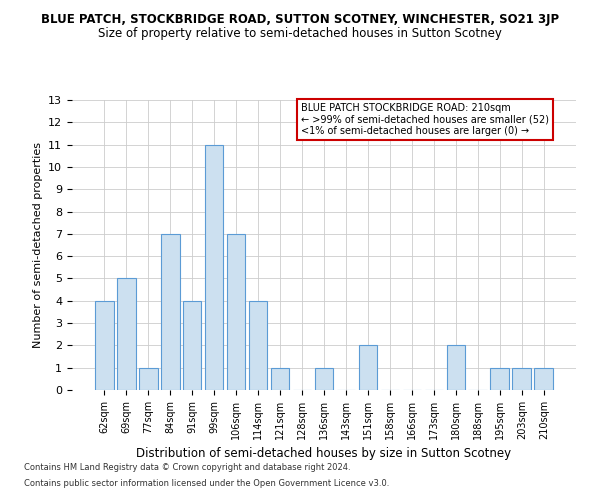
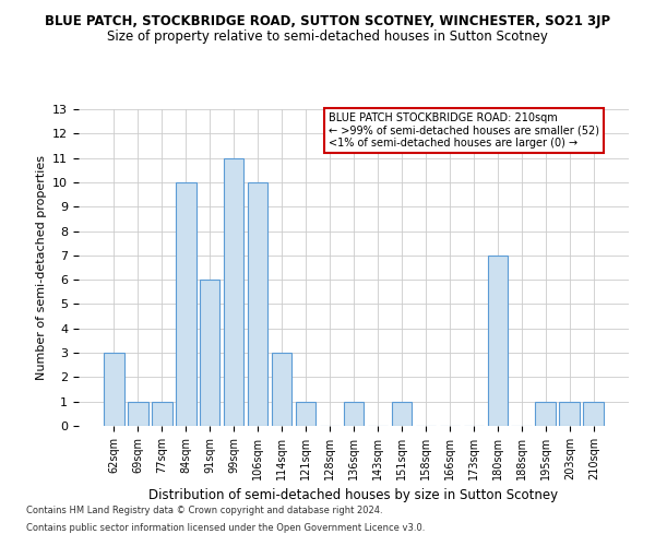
62sqm: 4 -> 3
69sqm: 5 -> 1
84sqm: 7 -> 10
91sqm: 4 -> 6
106sqm: 7 -> 10
114sqm: 4 -> 3
151sqm: 2 -> 1
180sqm: 2 -> 7
